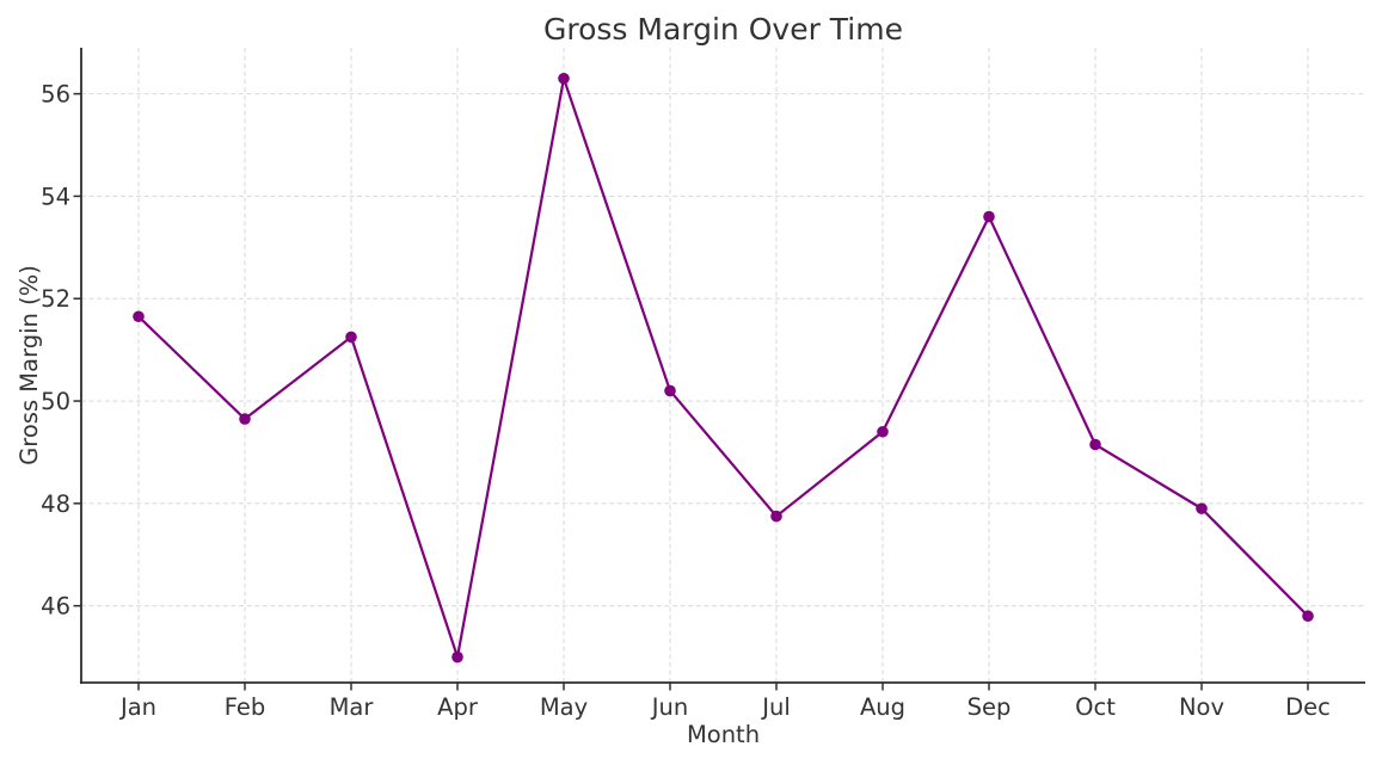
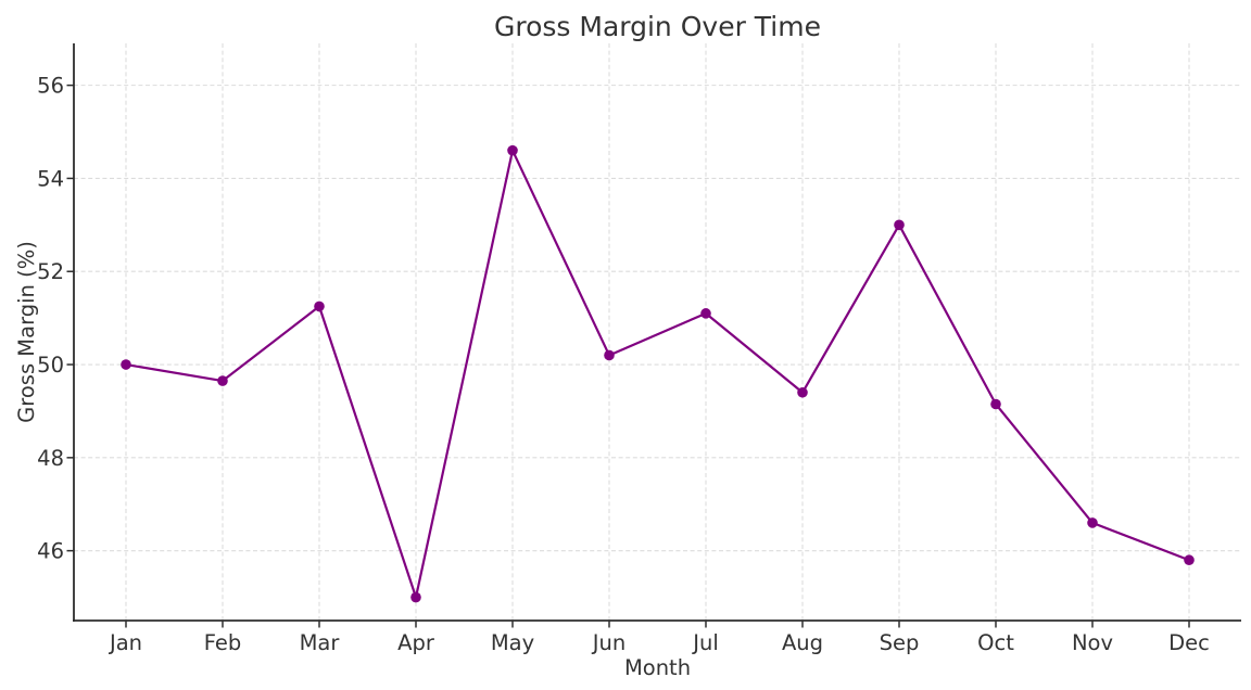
Jan: 51.6 -> 50.0
May: 56.3 -> 54.6
Jul: 47.8 -> 51.1
Sep: 53.6 -> 53.0
Nov: 47.9 -> 46.6
